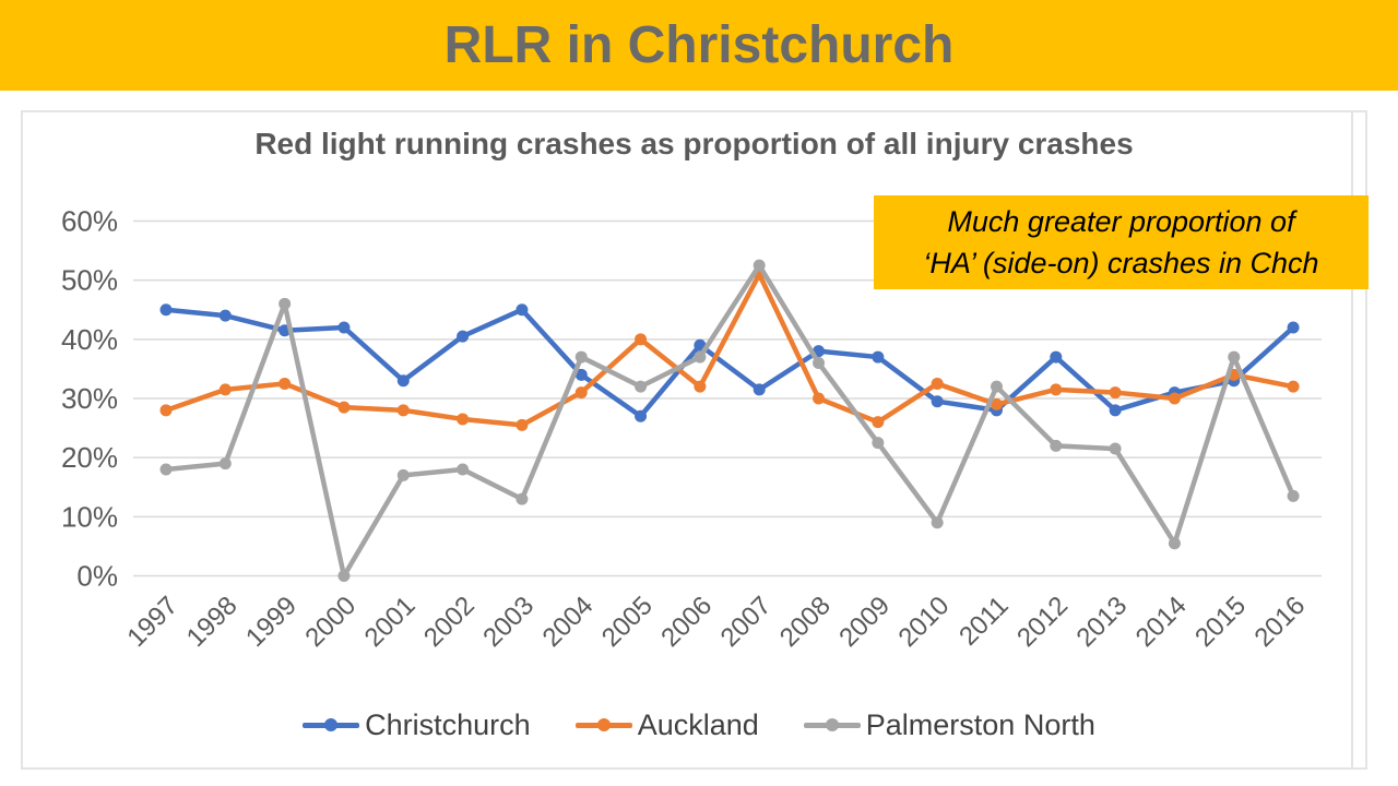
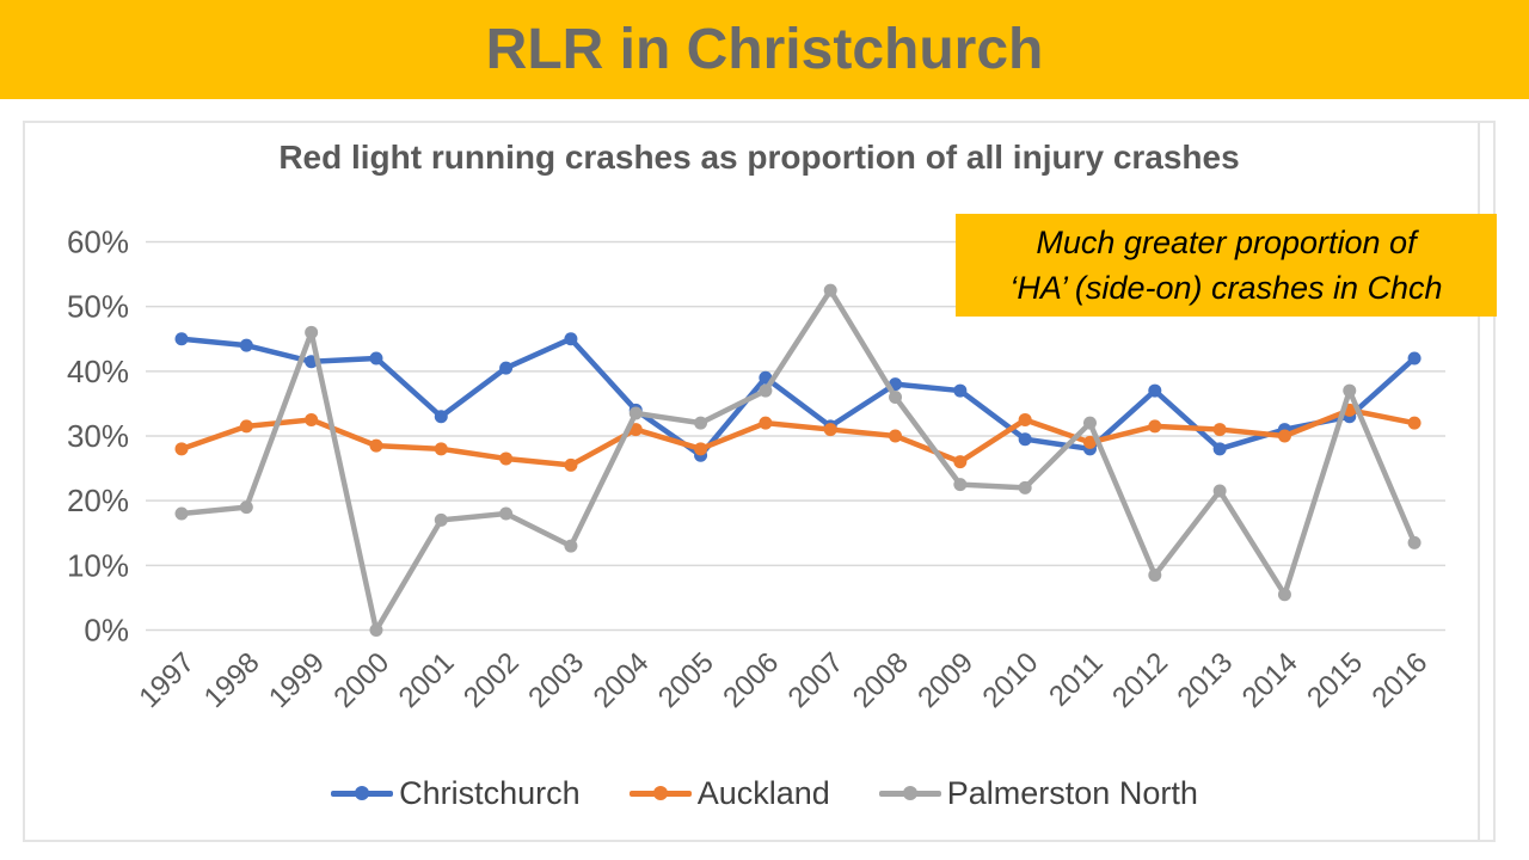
Palmerston North/2004: 37% -> 34%
Auckland/2005: 40% -> 28%
Auckland/2007: 51% -> 31%
Palmerston North/2010: 9% -> 22%
Palmerston North/2012: 22% -> 8%
